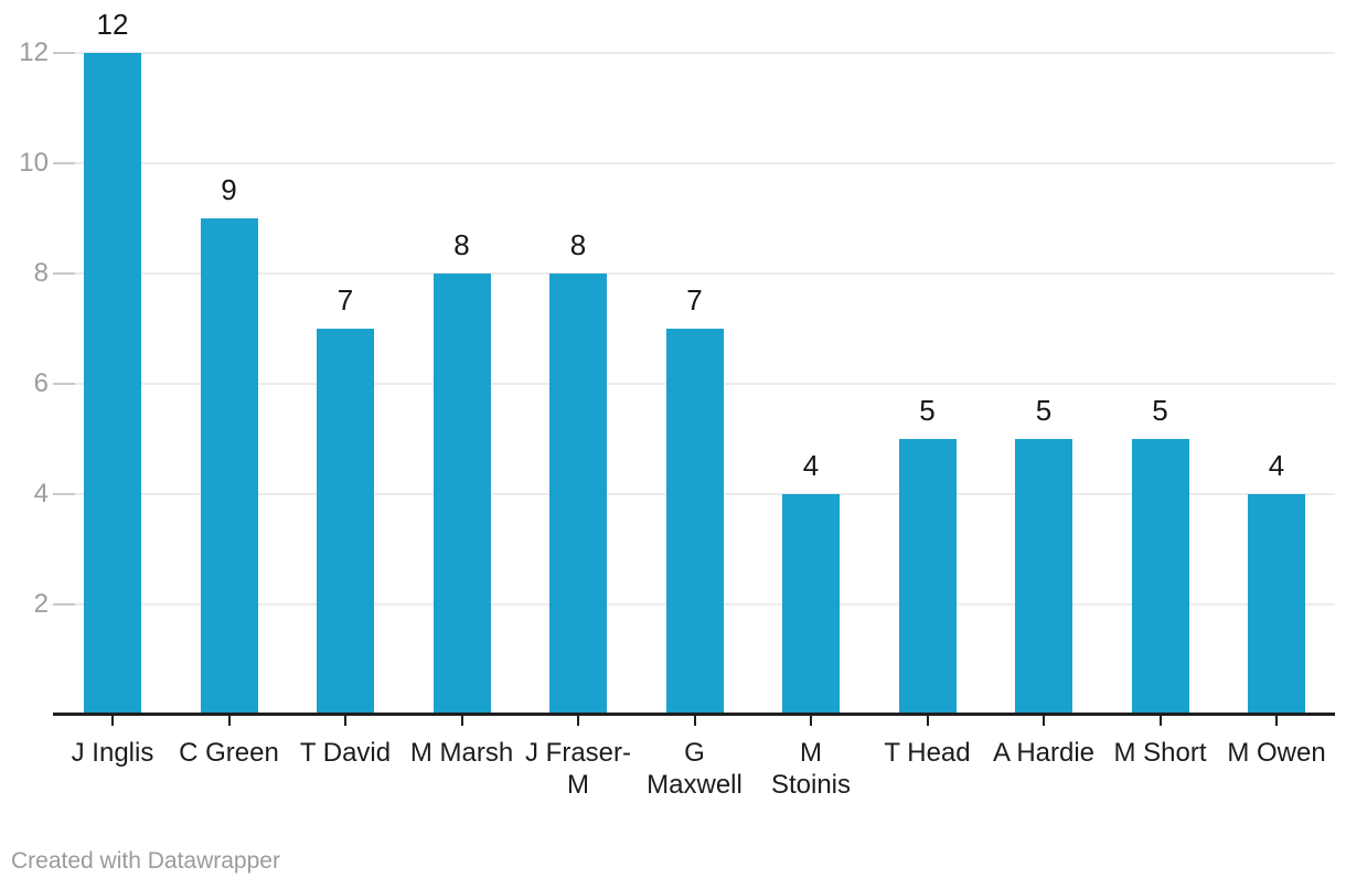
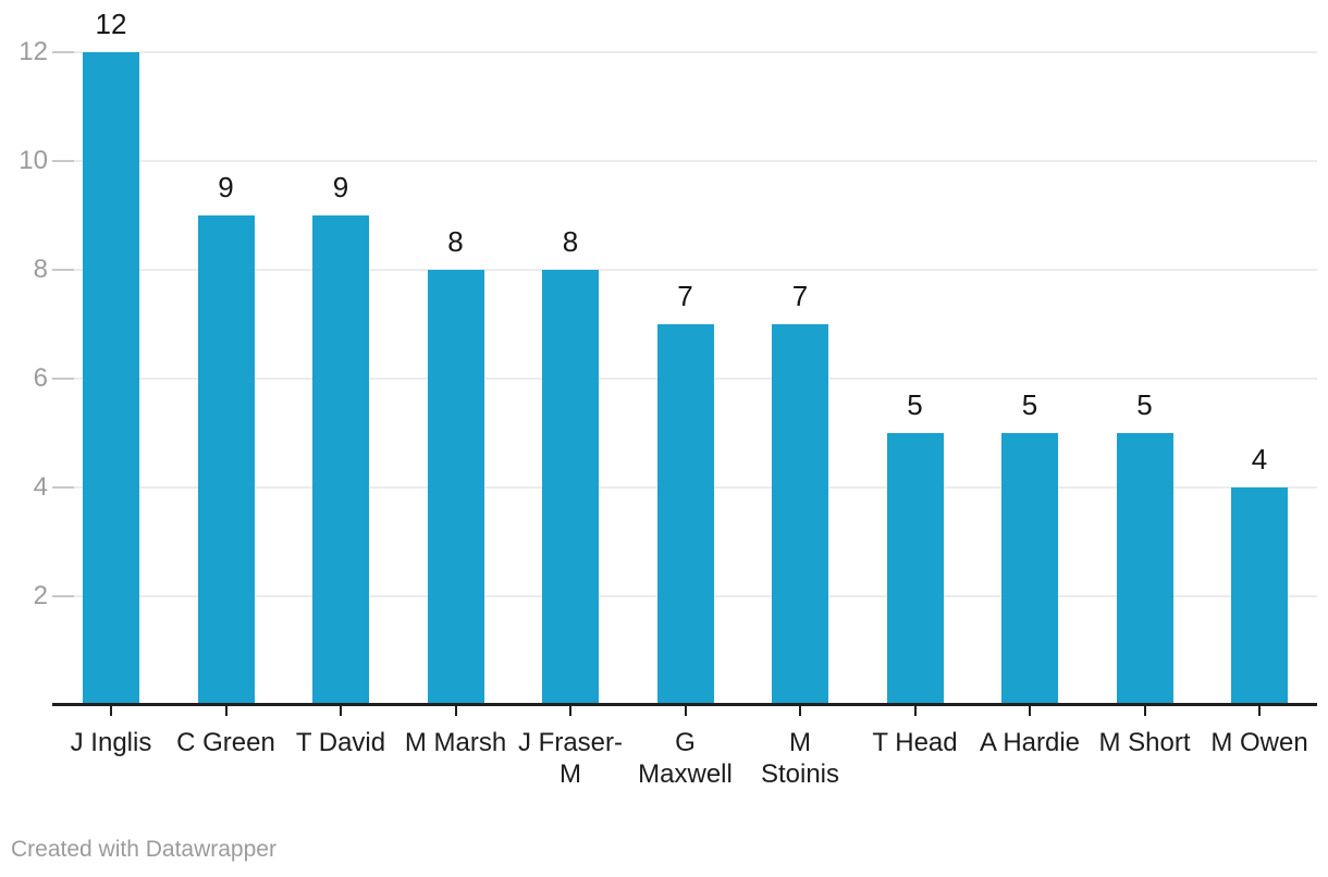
T David: 7 -> 9
M Stoinis: 4 -> 7
